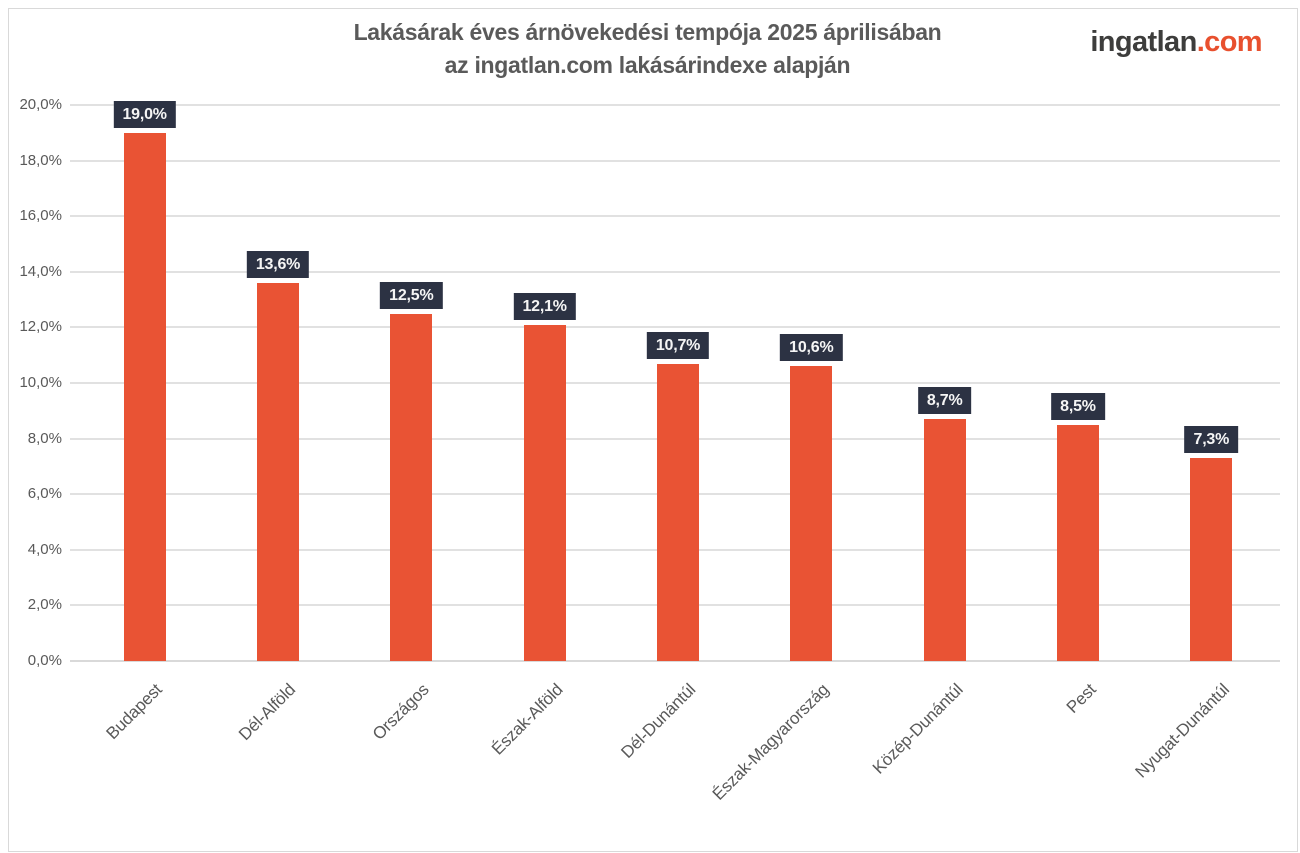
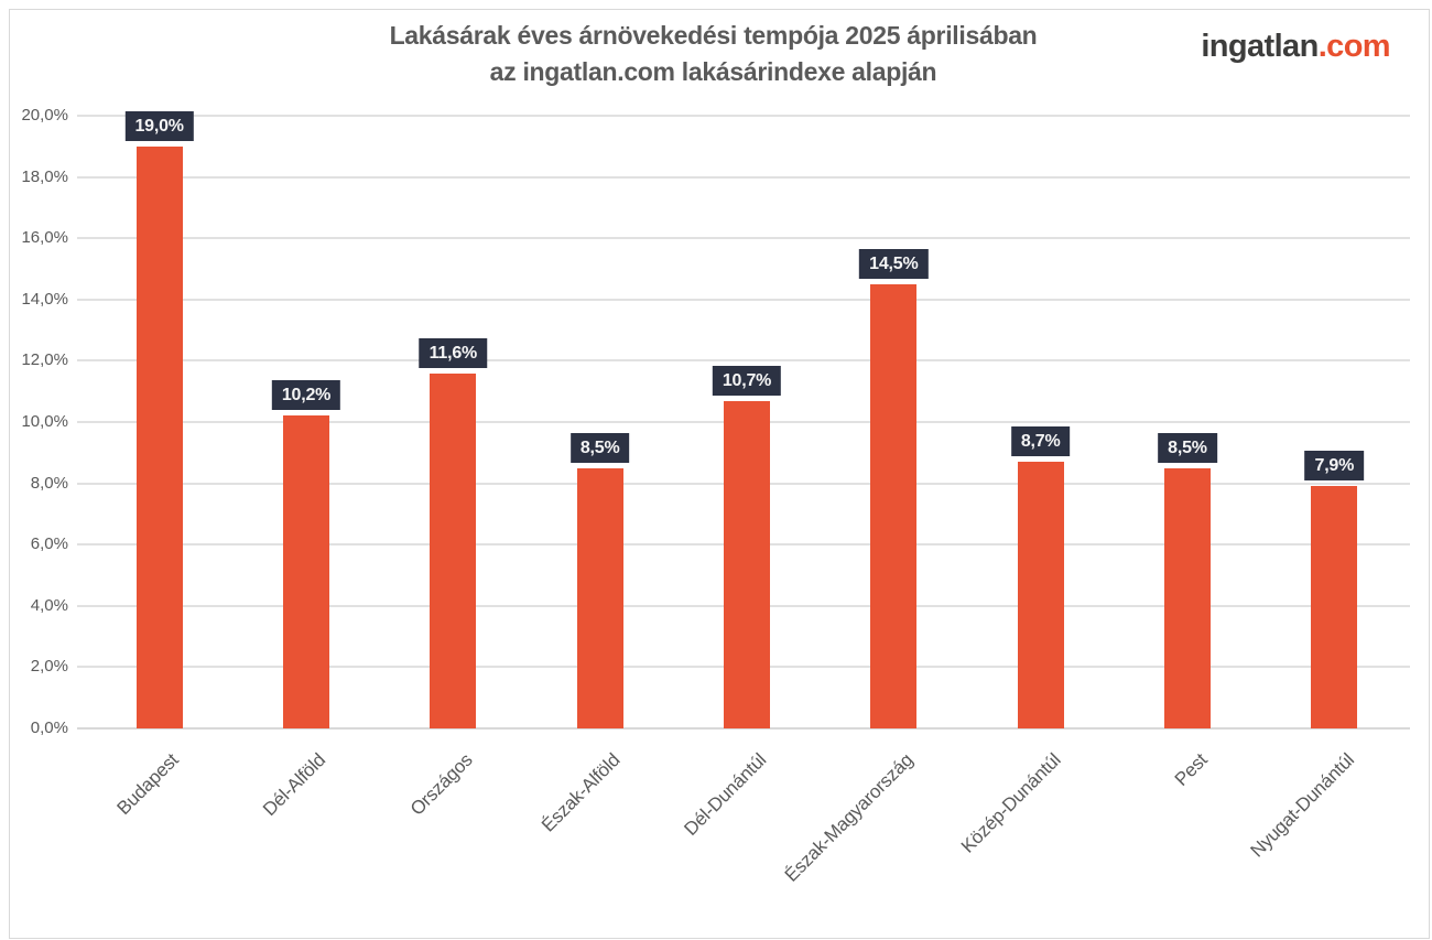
Dél-Alföld: 13,6% -> 10,2%
Országos: 12,5% -> 11,6%
Észak-Alföld: 12,1% -> 8,5%
Észak-Magyarország: 10,6% -> 14,5%
Nyugat-Dunántúl: 7,3% -> 7,9%
